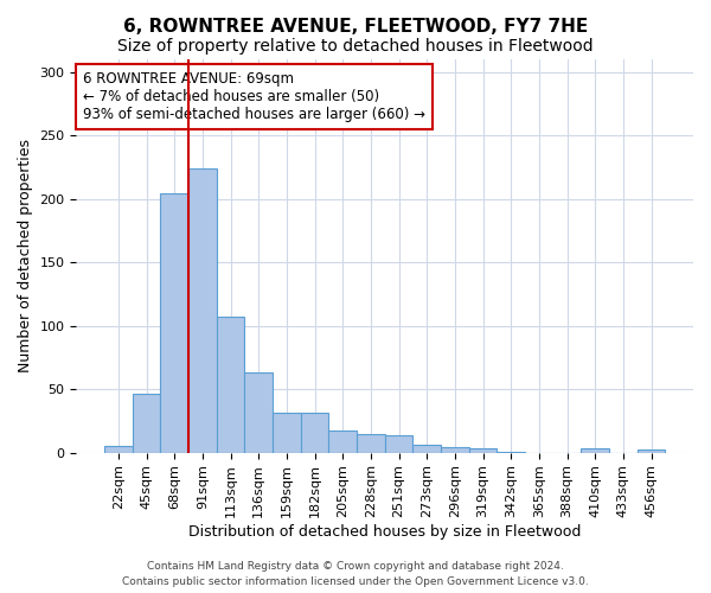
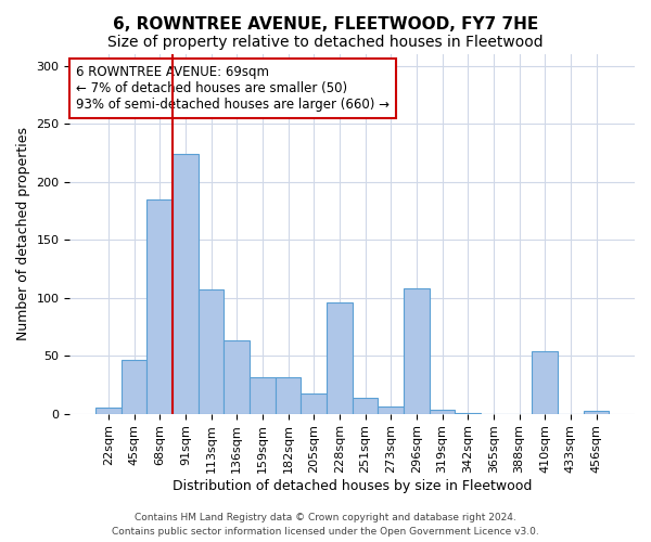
68sqm: 204 -> 185
228sqm: 15 -> 96
296sqm: 4 -> 108
410sqm: 3 -> 54
